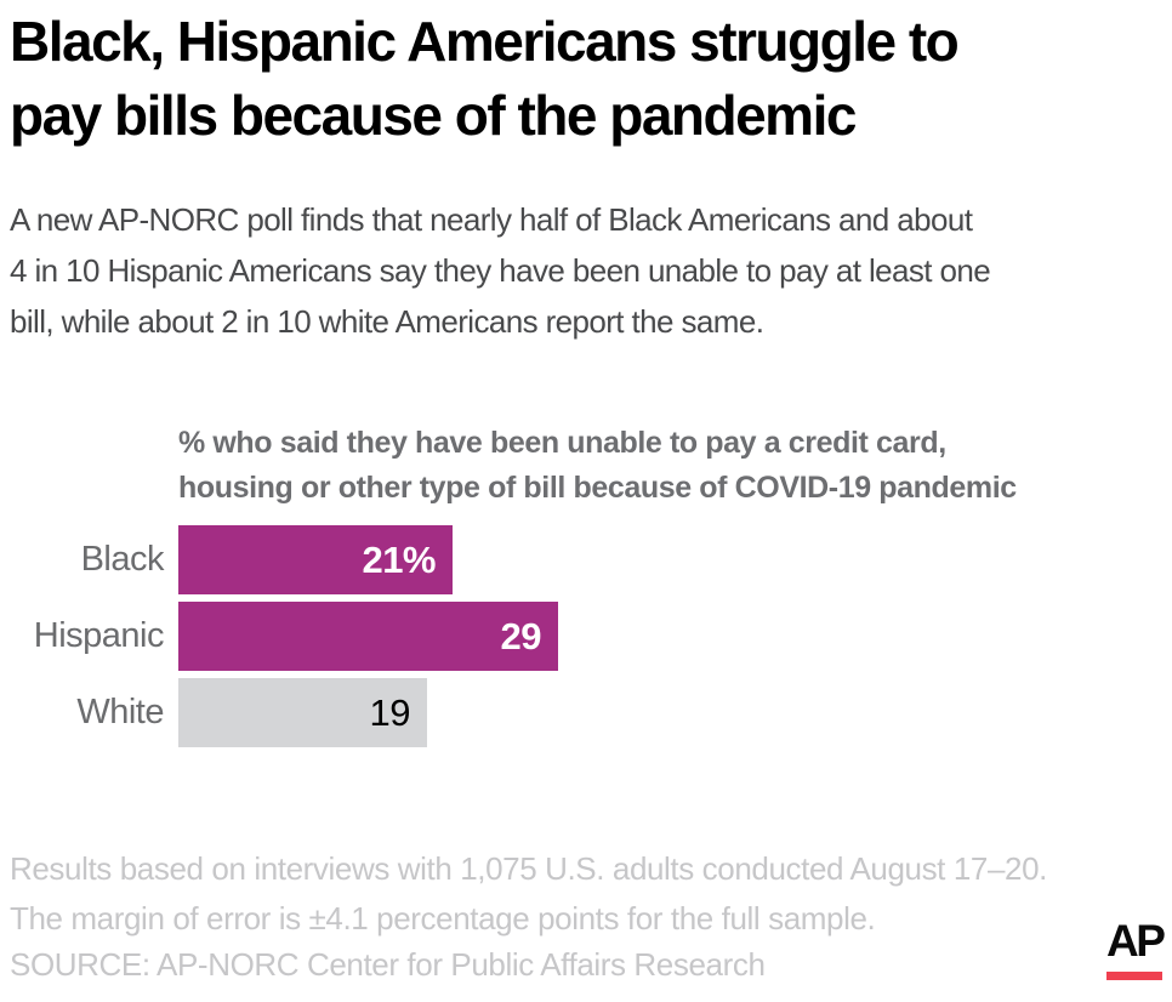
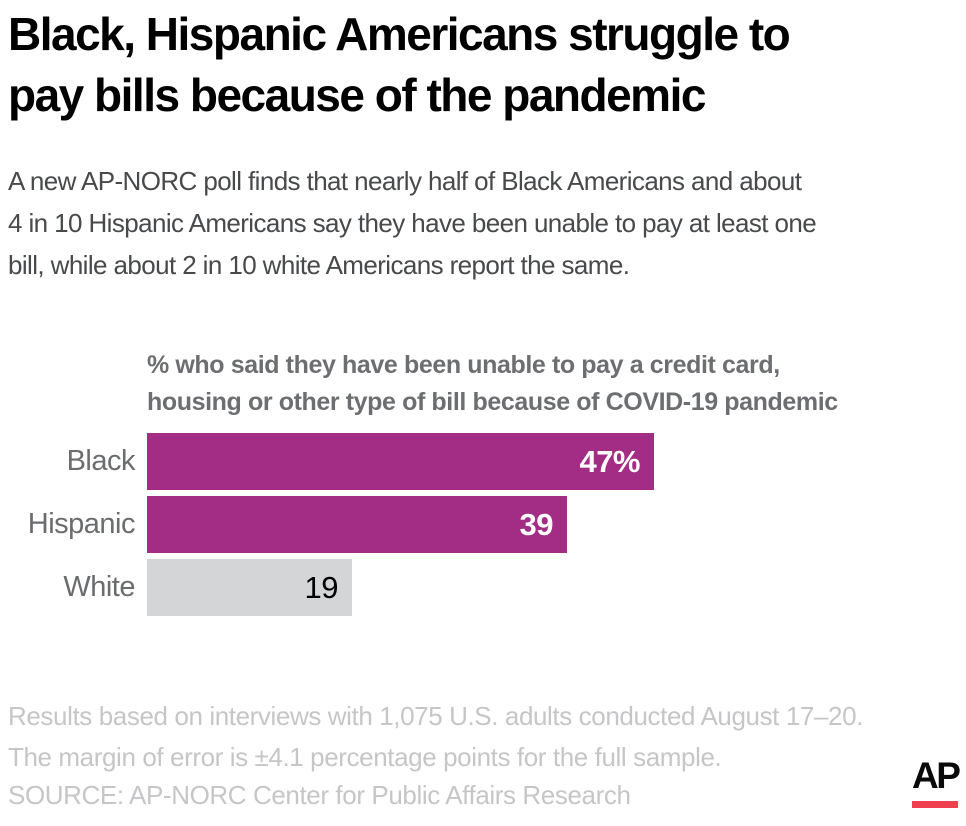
Black: 21% -> 47%
Hispanic: 29 -> 39
